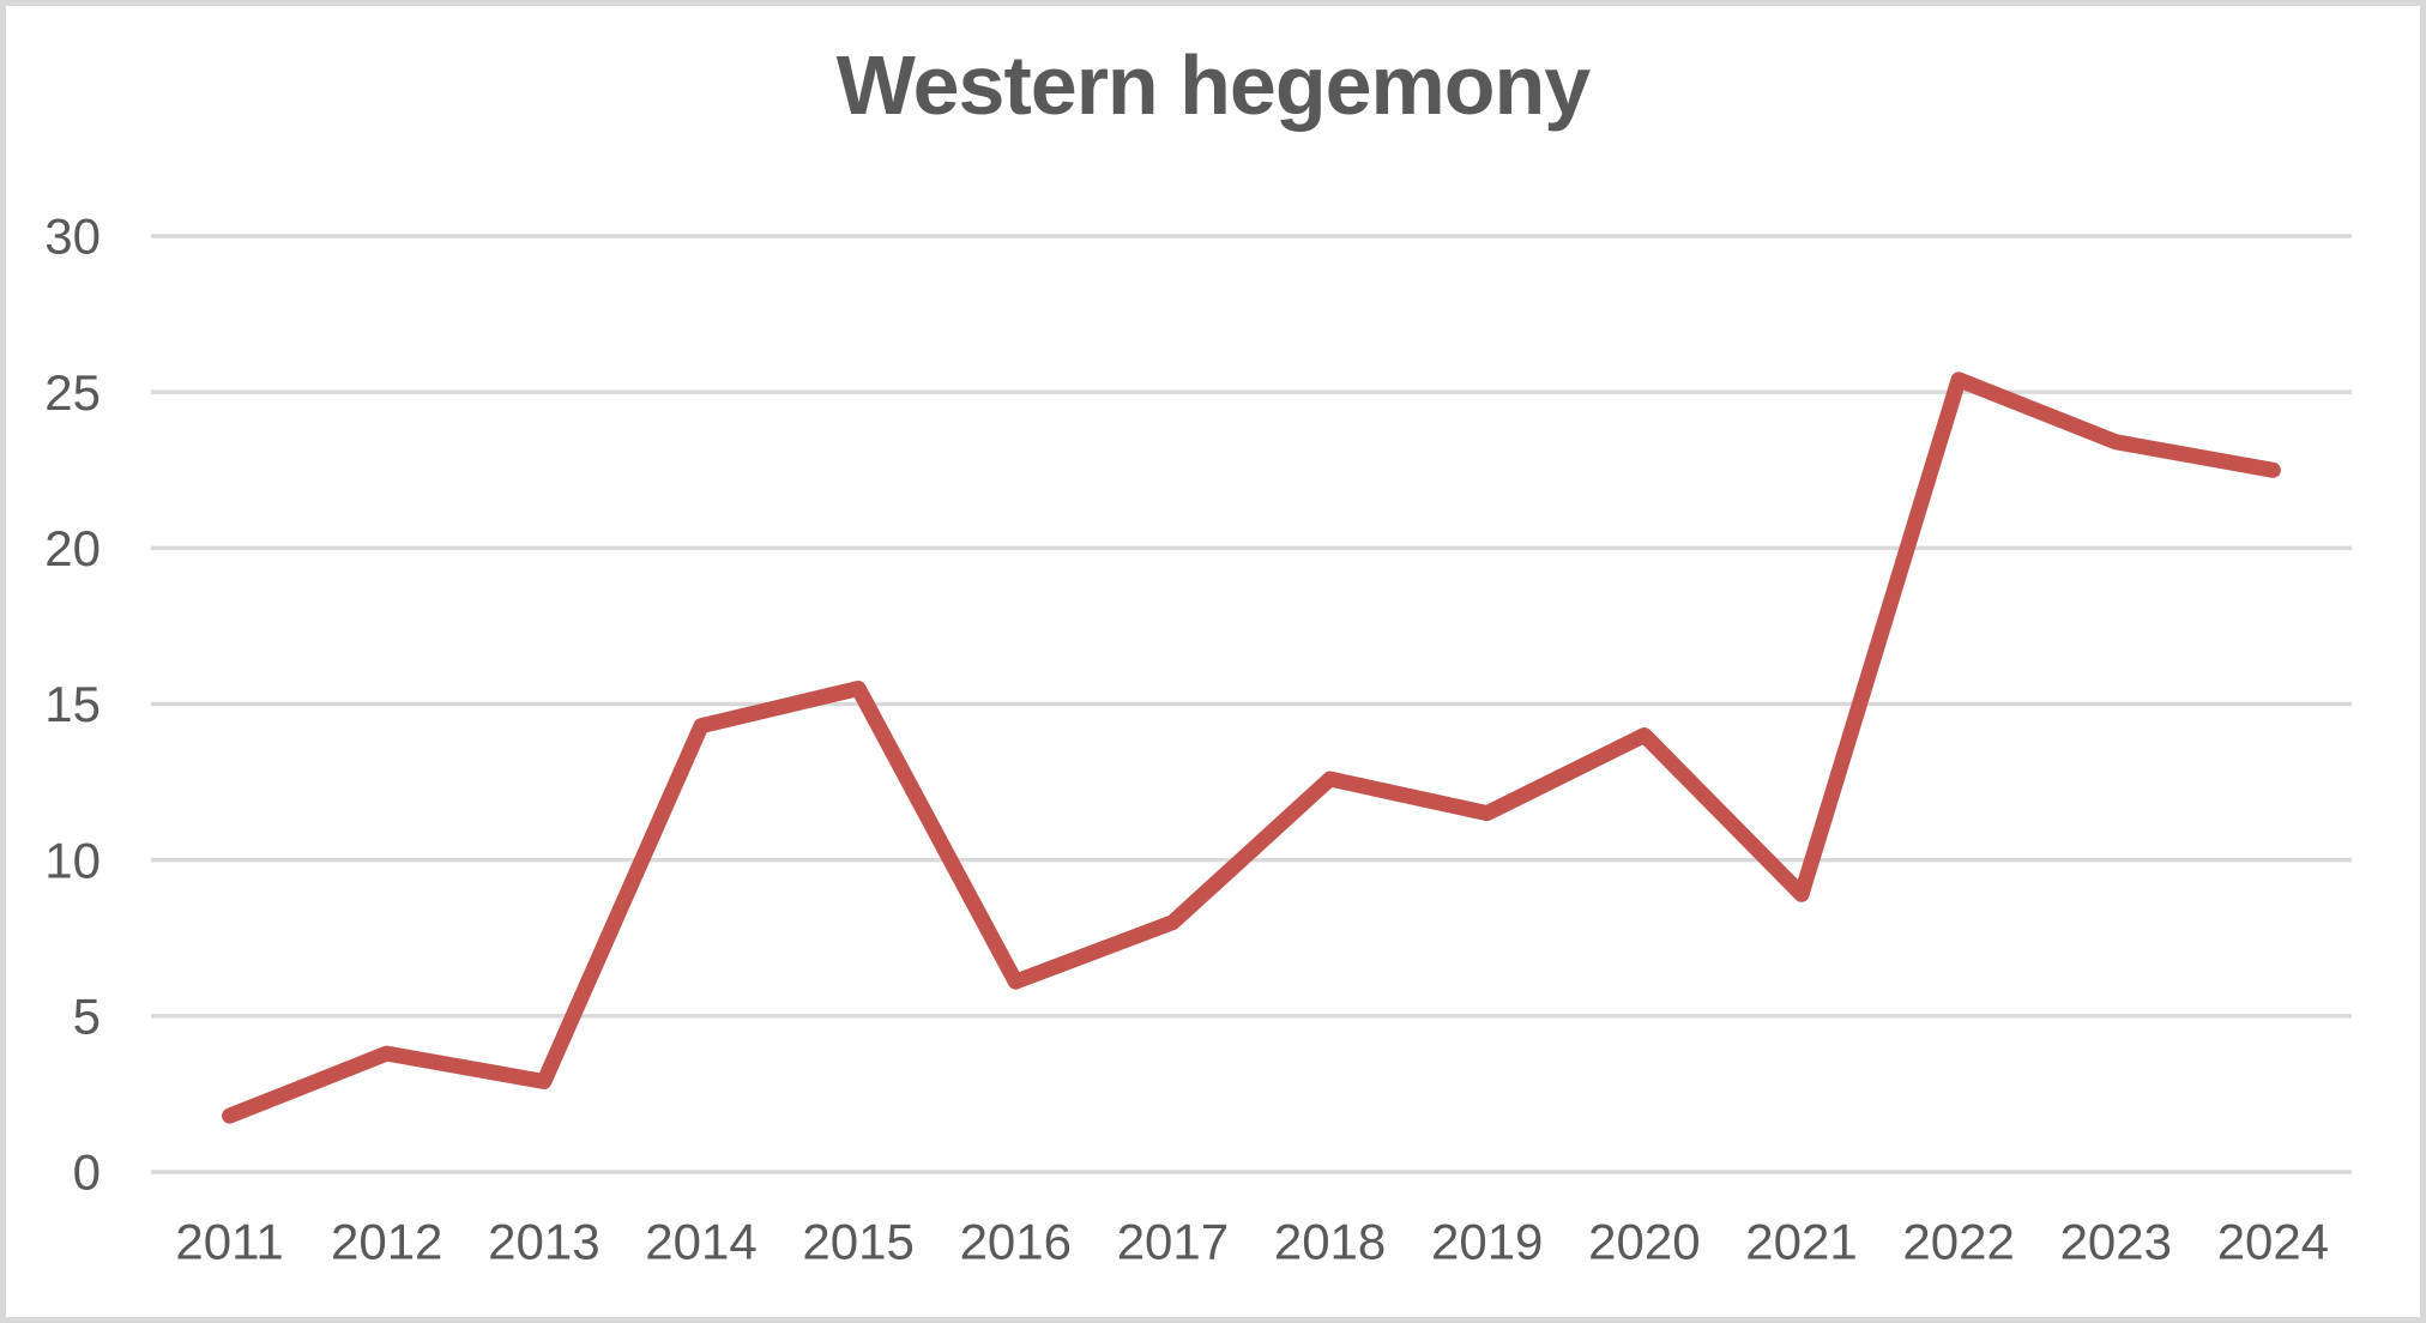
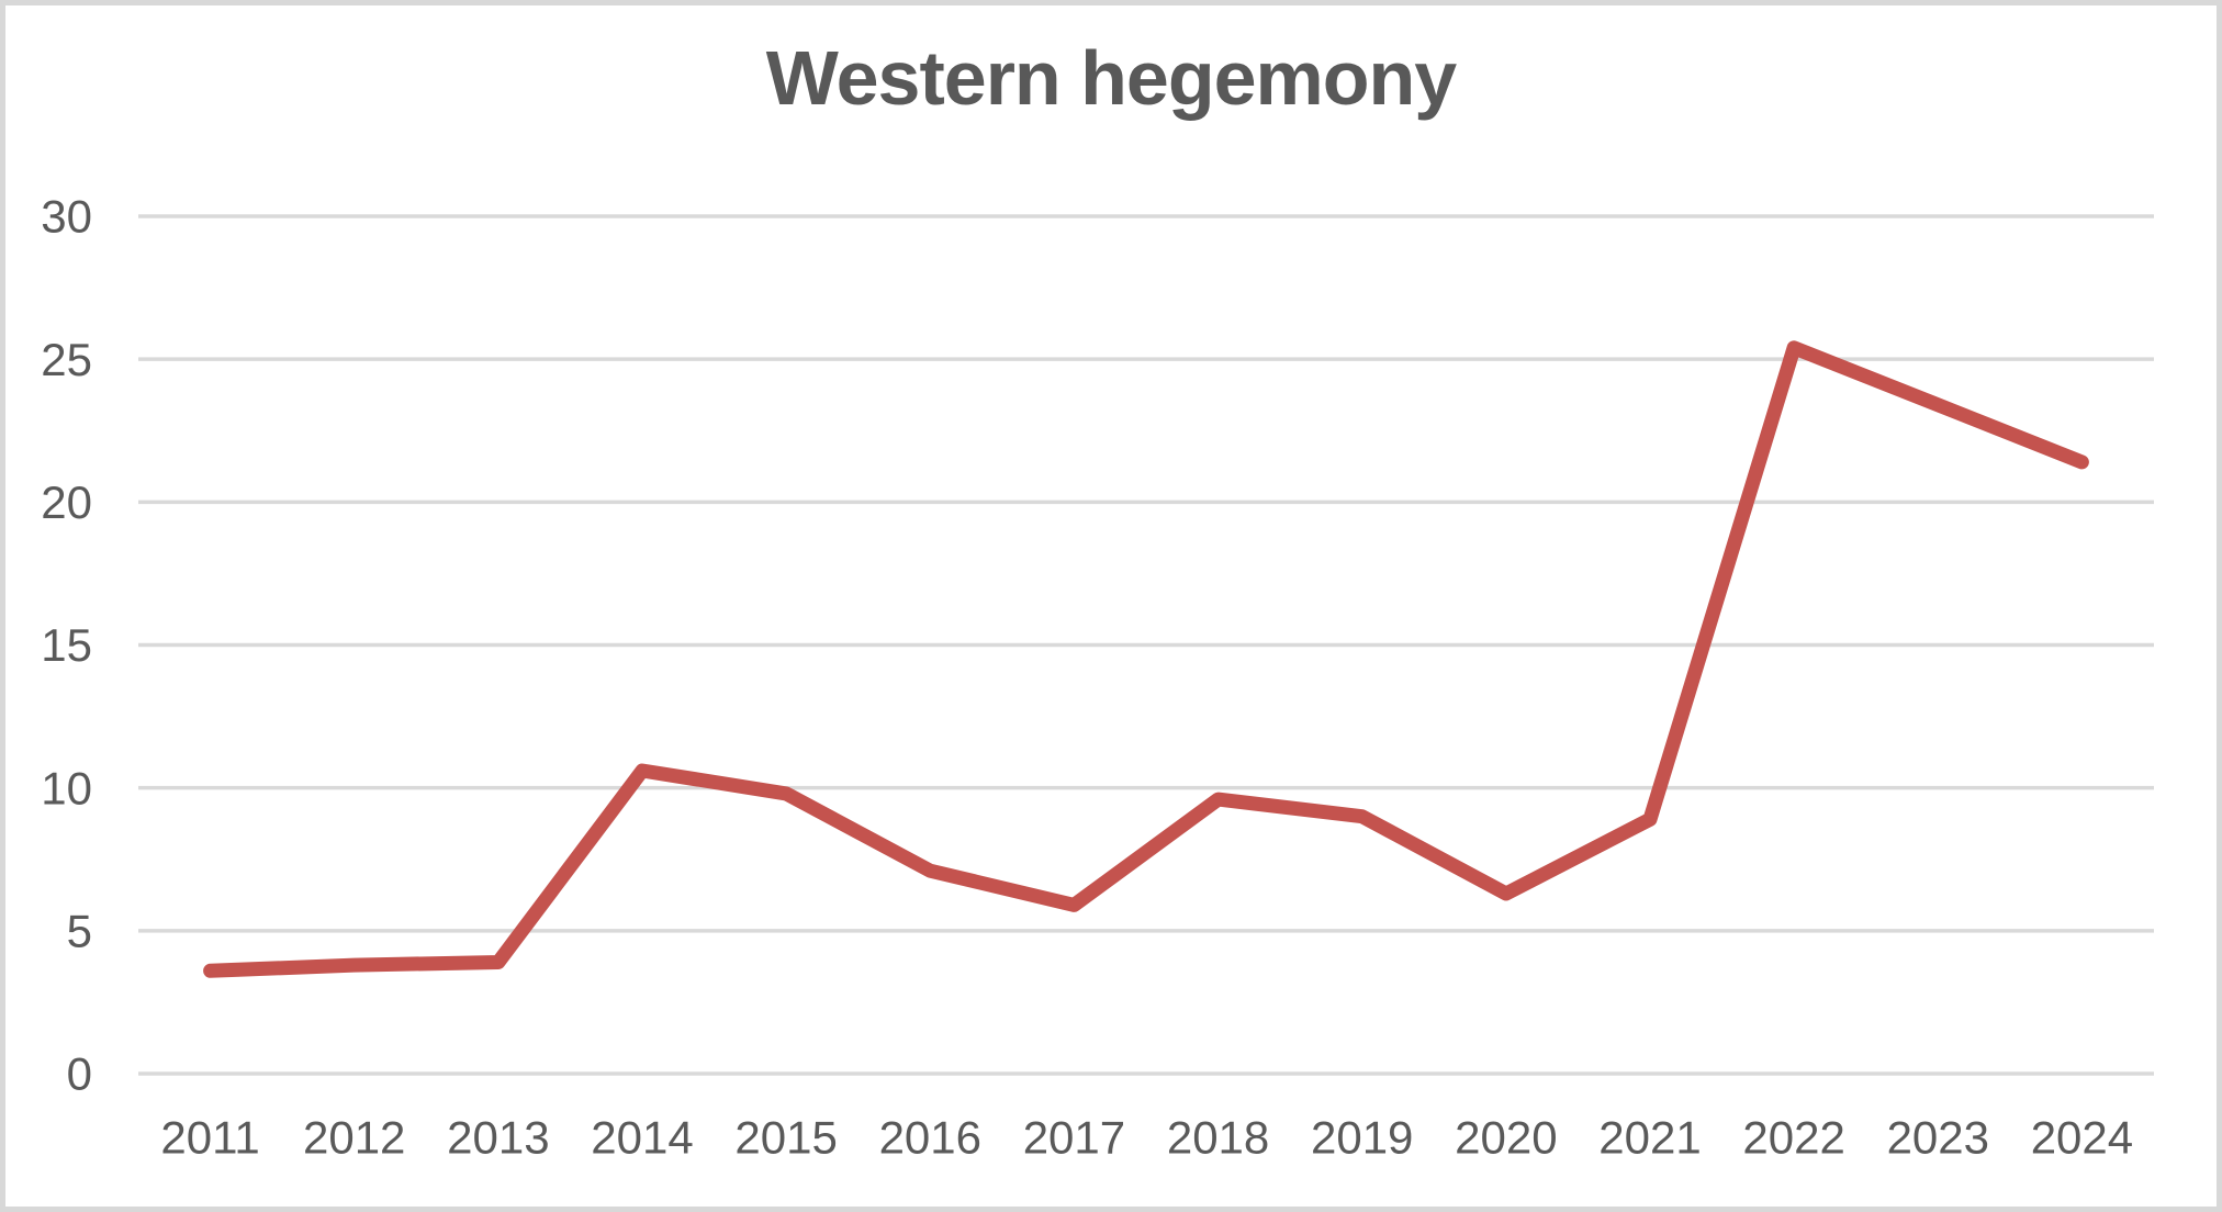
2011: 1.8 -> 3.6
2013: 2.9 -> 3.9
2014: 14.3 -> 10.6
2015: 15.5 -> 9.8
2016: 6.1 -> 7.1
2017: 8.0 -> 5.9
2018: 12.6 -> 9.6
2019: 11.5 -> 9.0
2020: 14.0 -> 6.3
2024: 22.5 -> 21.4
